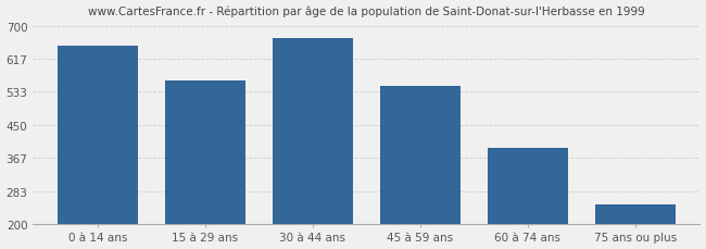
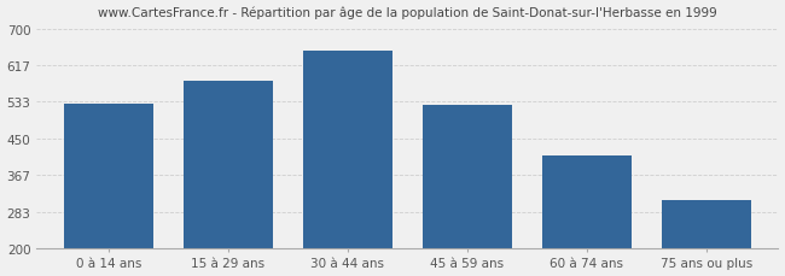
0 à 14 ans: 650 -> 530
15 à 29 ans: 563 -> 580
30 à 44 ans: 668 -> 650
45 à 59 ans: 549 -> 525
60 à 74 ans: 392 -> 410
75 ans ou plus: 248 -> 310
